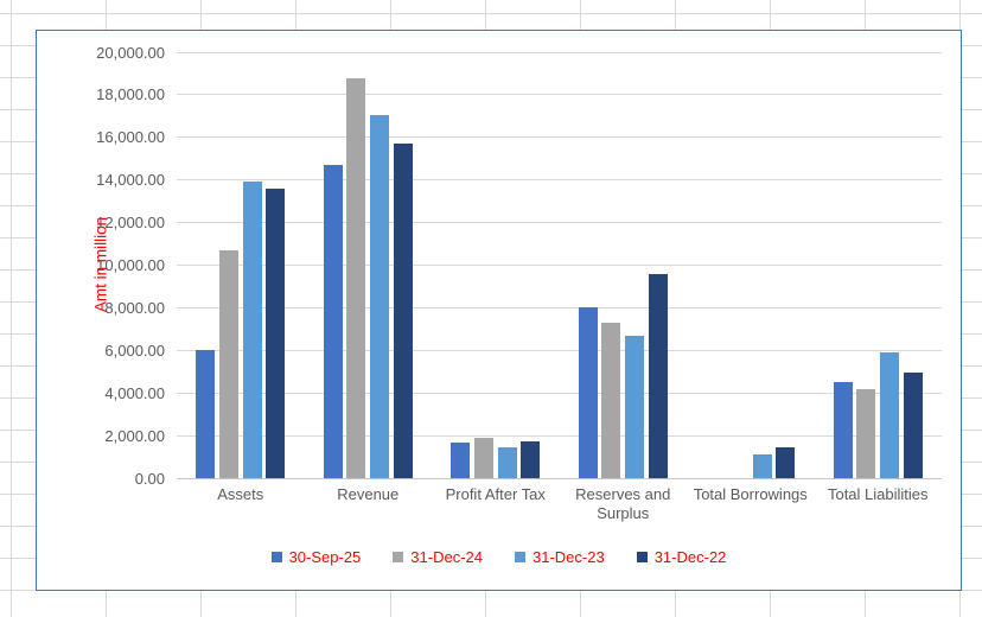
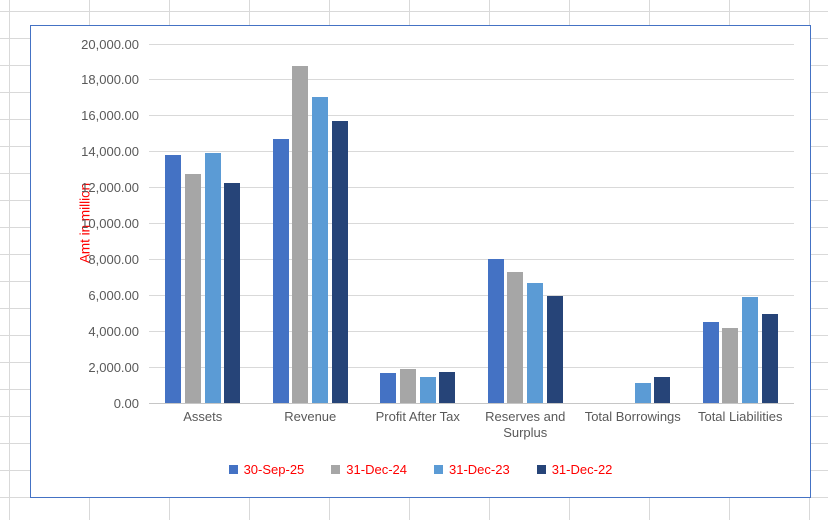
30-Sep-25/Assets: 6000 -> 13800
31-Dec-24/Assets: 10700 -> 12800
31-Dec-22/Assets: 13600 -> 12200
31-Dec-22/Reserves and Surplus: 9600 -> 5900
